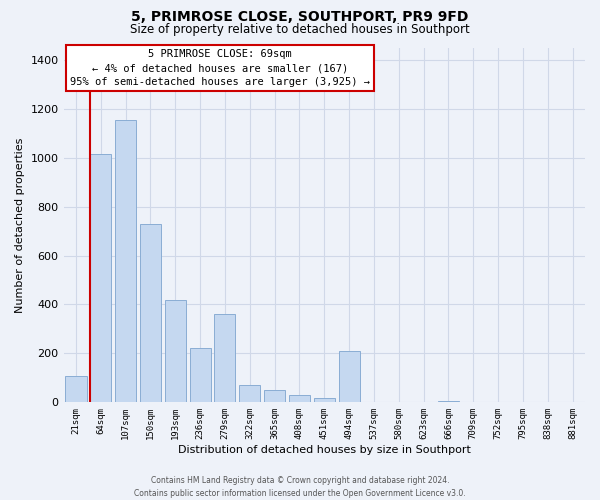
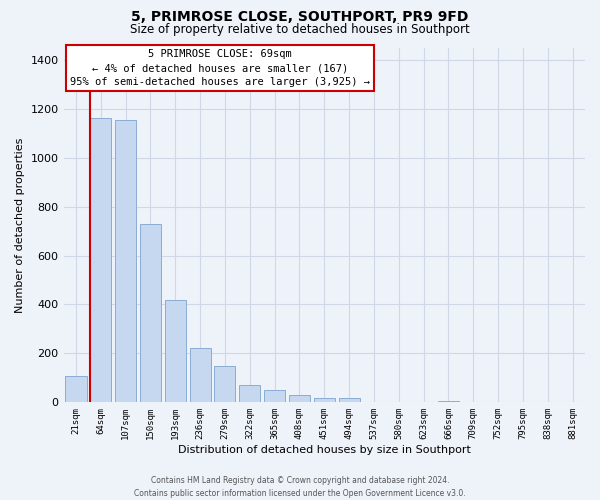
64sqm: 1015 -> 1160
279sqm: 360 -> 148
494sqm: 210 -> 18
